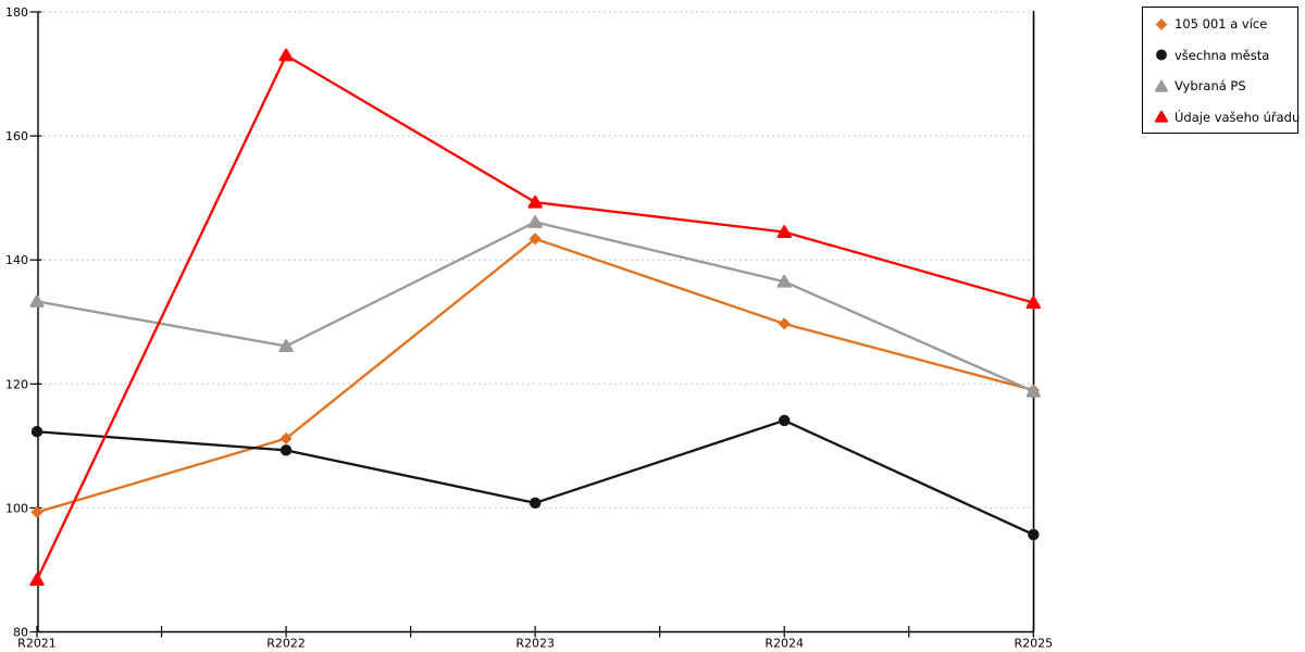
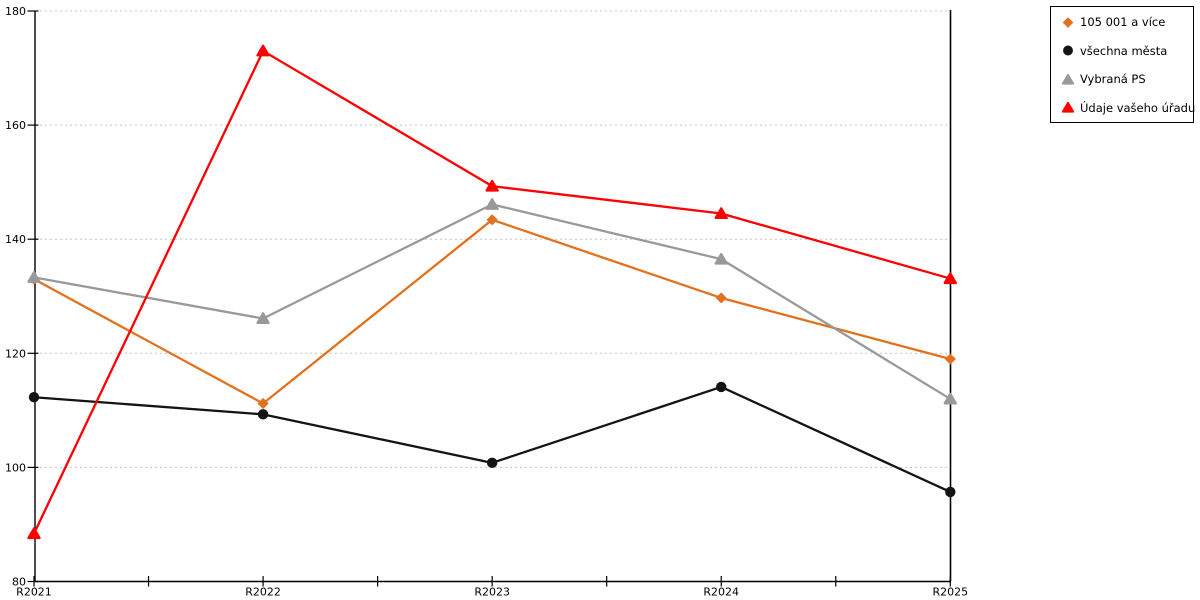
105 001 a více/R2021: 99 -> 133
Vybraná PS/R2025: 119 -> 112
